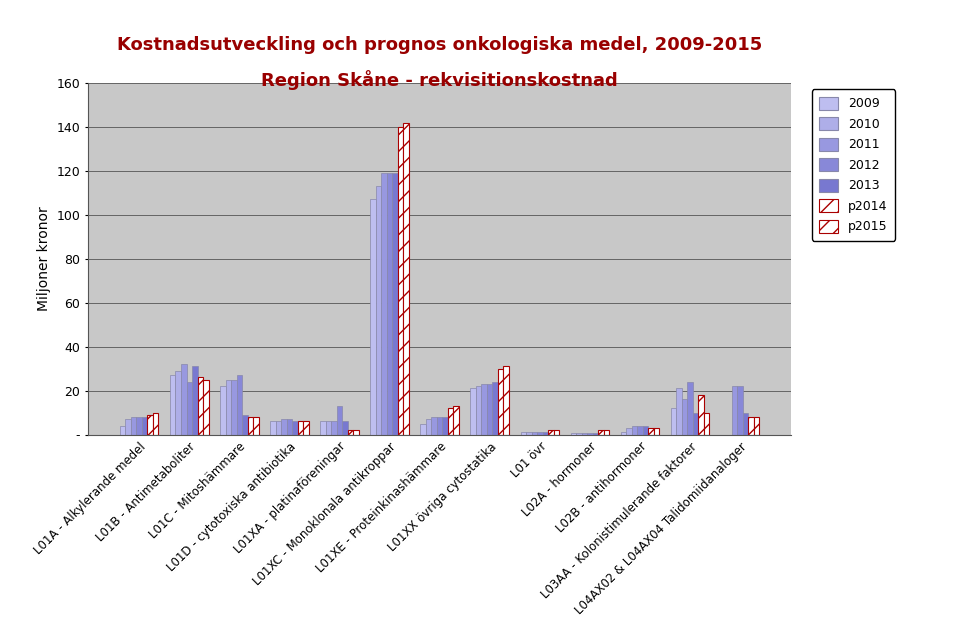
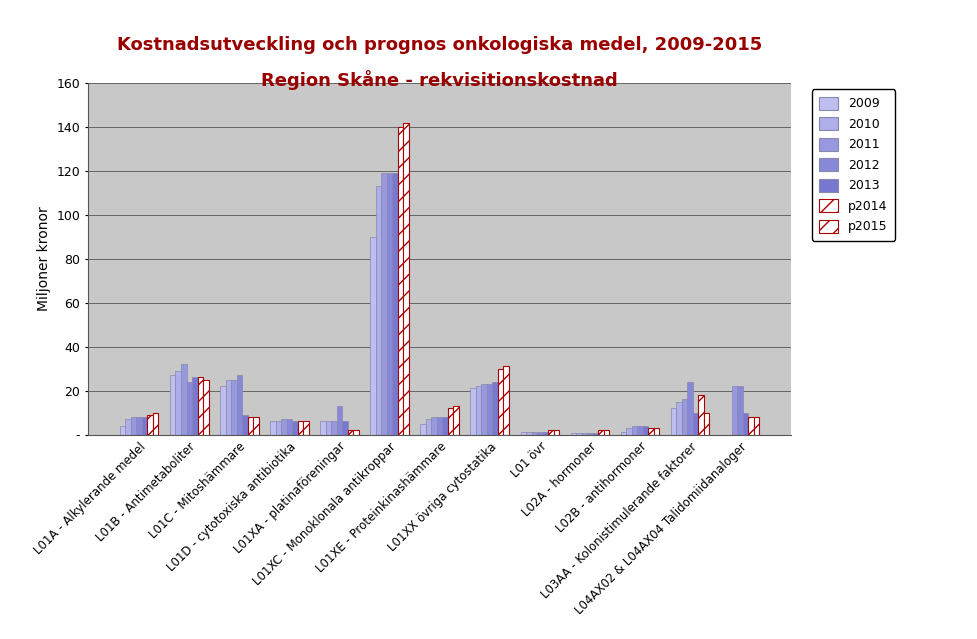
2013/L01B - Antimetaboliter: 31.0 -> 26.0
2009/L01XC - Monoklonala antikroppar: 107.0 -> 90.0
2010/L03AA - Kolonistimulerande faktorer: 21.0 -> 15.0
